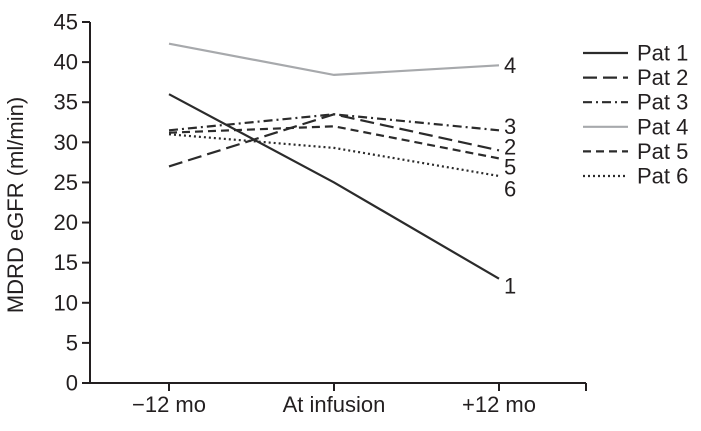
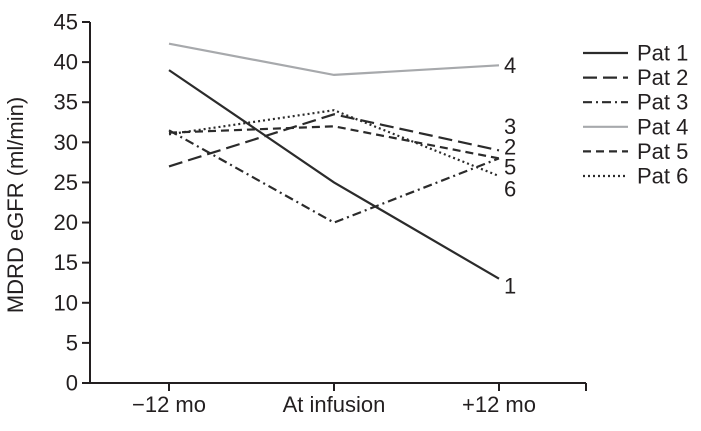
Pat 1/−12 mo: 36 -> 39
Pat 3/At infusion: 34 -> 20
Pat 6/At infusion: 29 -> 34
Pat 3/+12 mo: 32 -> 28
